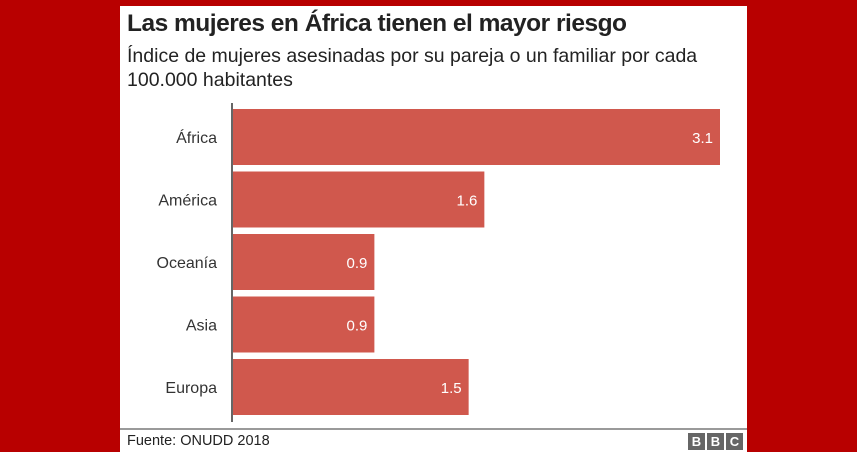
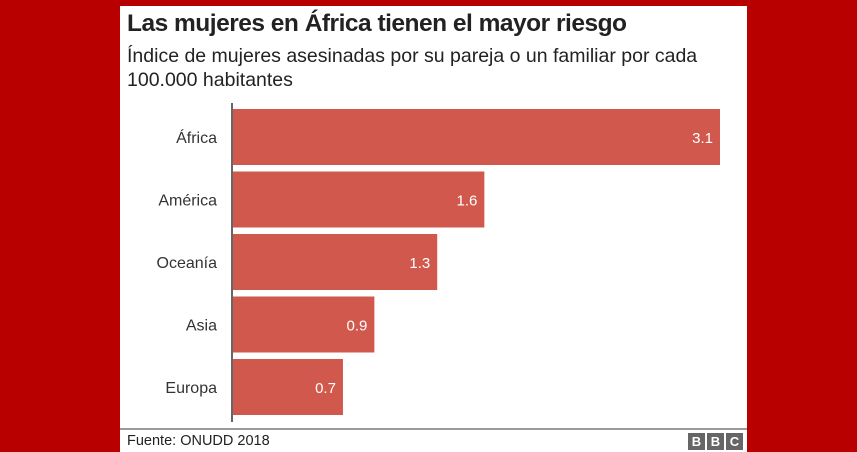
Oceanía: 0.9 -> 1.3
Europa: 1.5 -> 0.7
